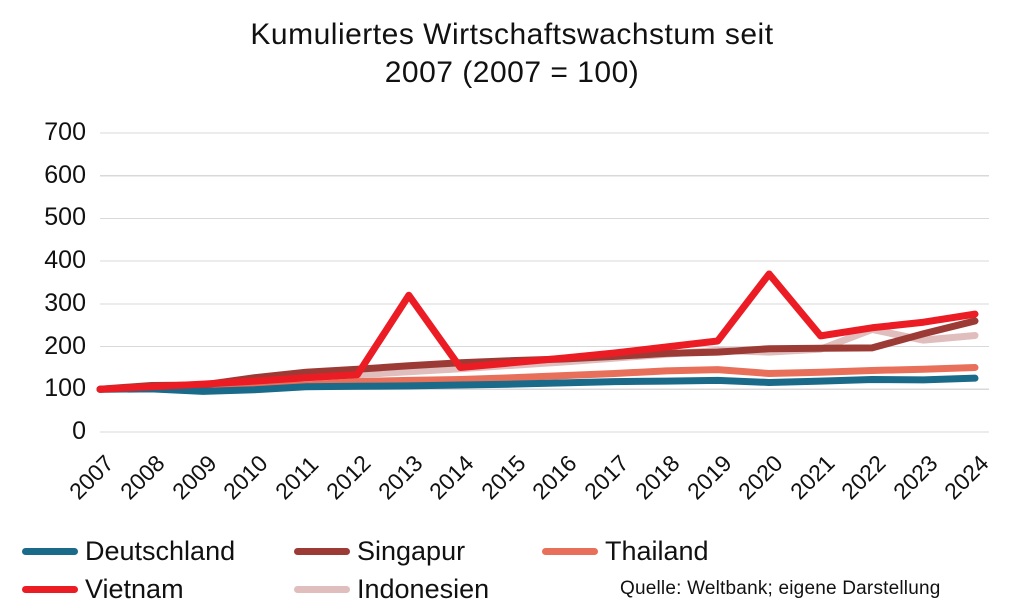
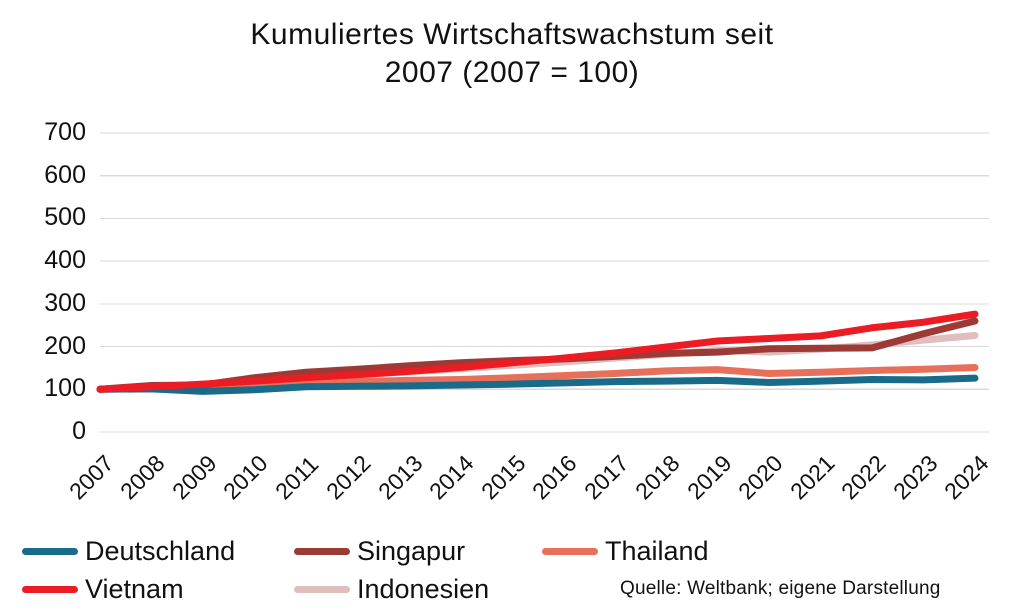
Vietnam/2013: 320 -> 140
Vietnam/2020: 370 -> 220
Indonesien/2022: 240 -> 200
